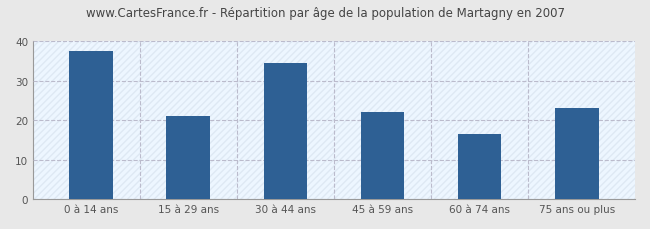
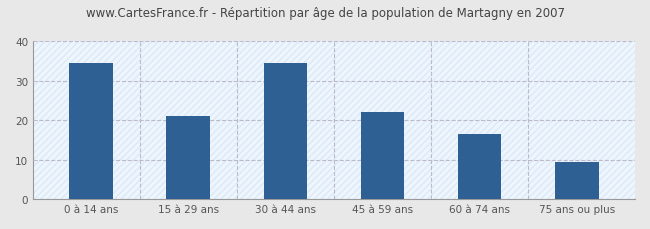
0 à 14 ans: 37.5 -> 34.5
75 ans ou plus: 23.0 -> 9.5
